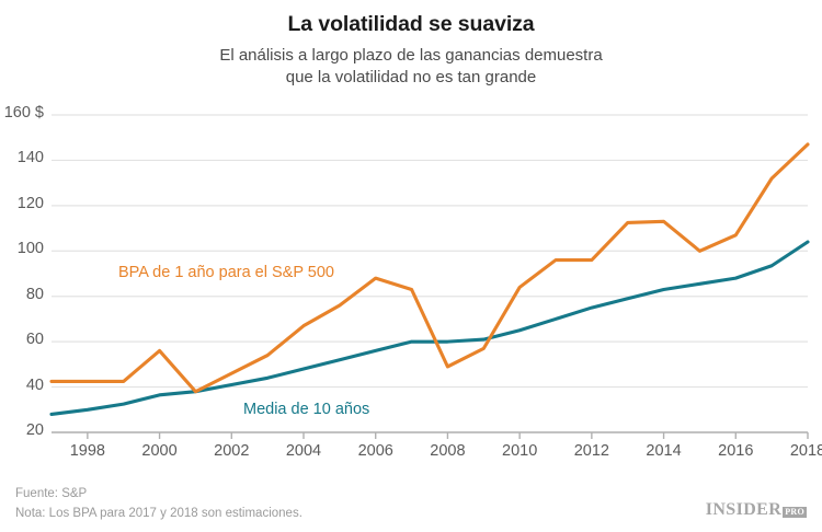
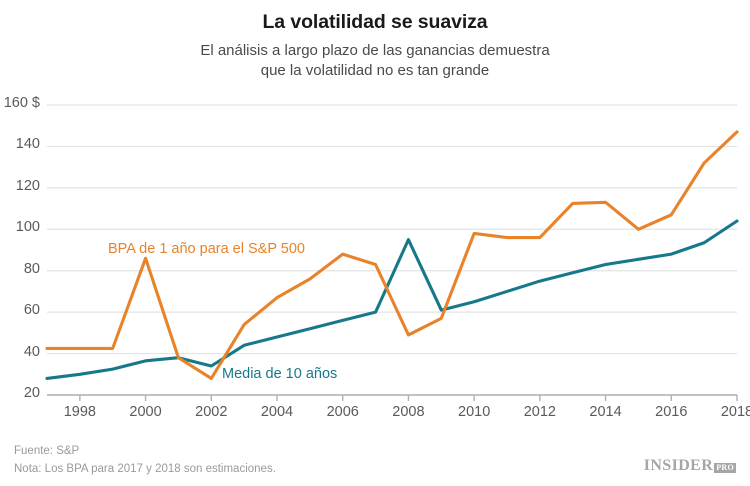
BPA de 1 año para el S&P 500/2000: 56 -> 86
BPA de 1 año para el S&P 500/2002: 46 -> 28
Media de 10 años/2002: 41 -> 34
Media de 10 años/2008: 60 -> 95
BPA de 1 año para el S&P 500/2010: 84 -> 98
